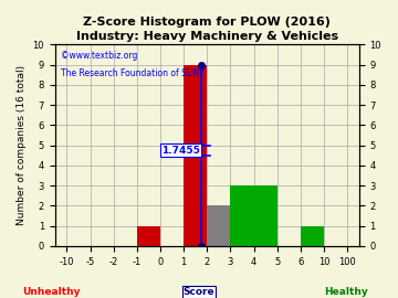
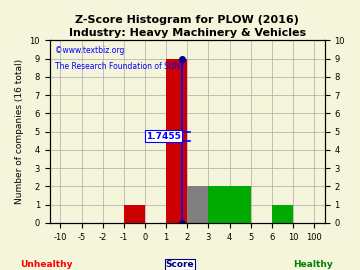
4: 3 -> 2
